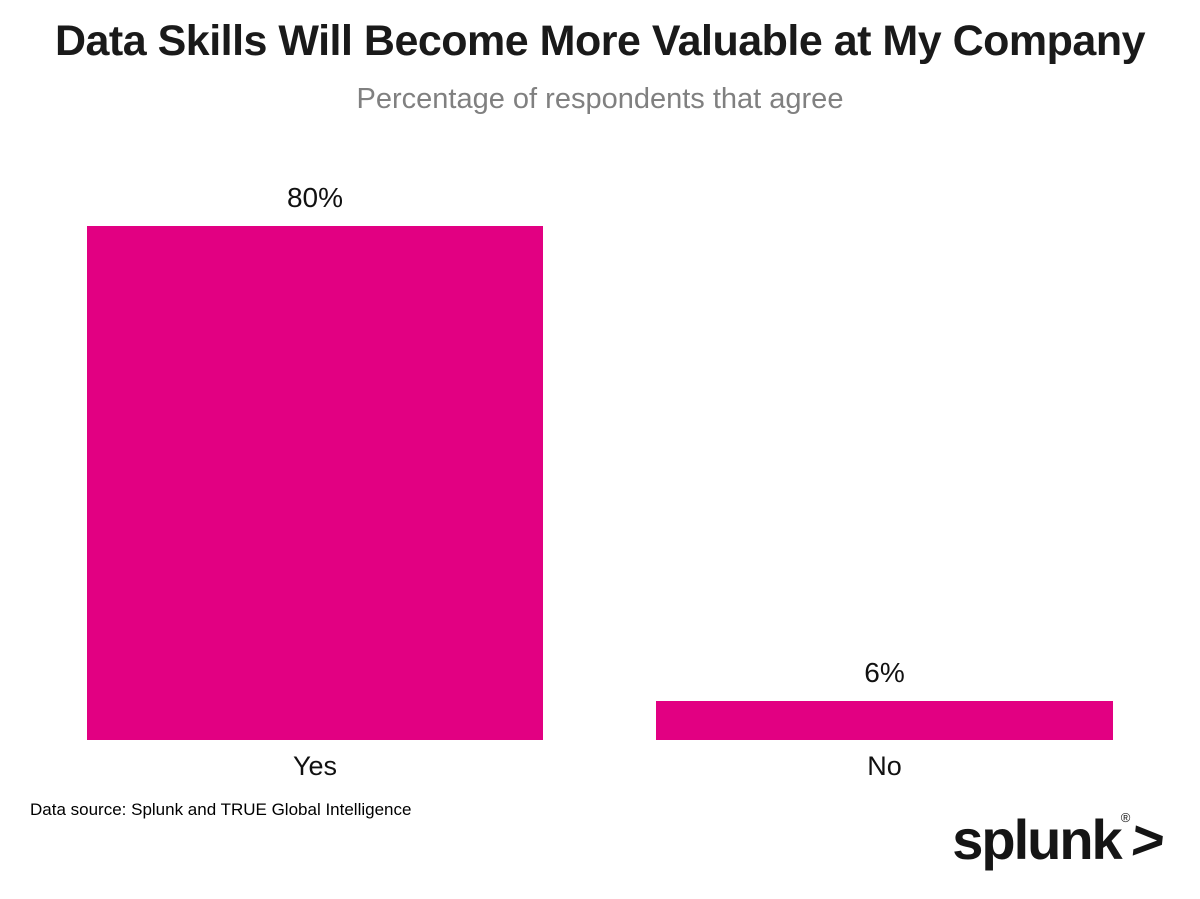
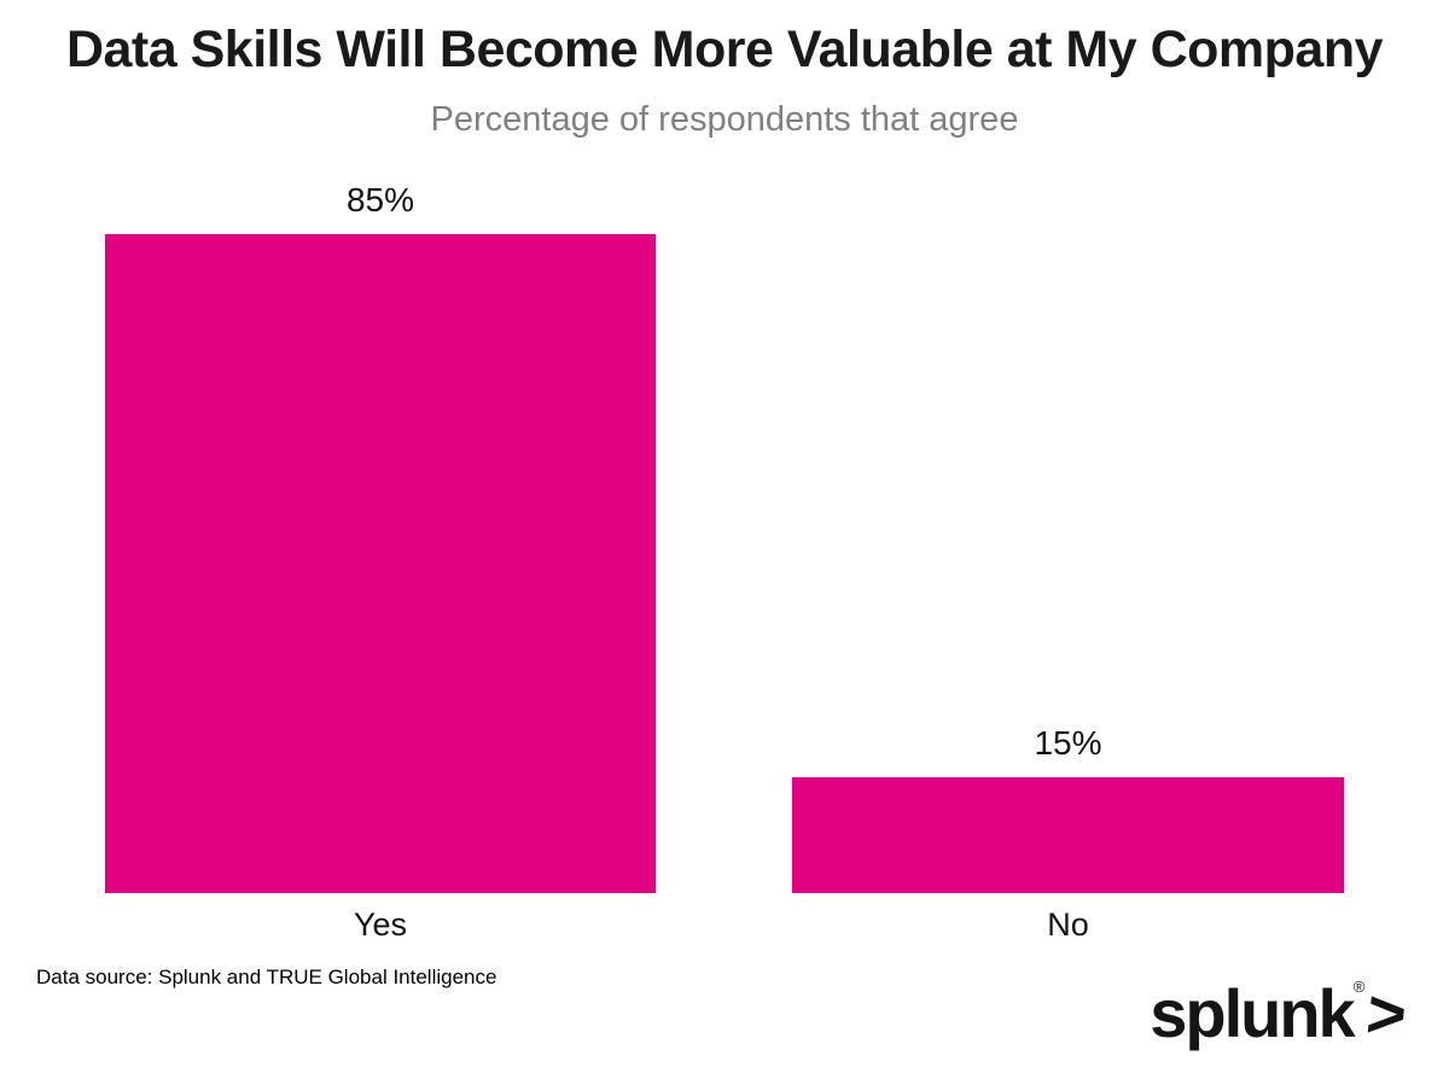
Yes: 80% -> 85%
No: 6% -> 15%
